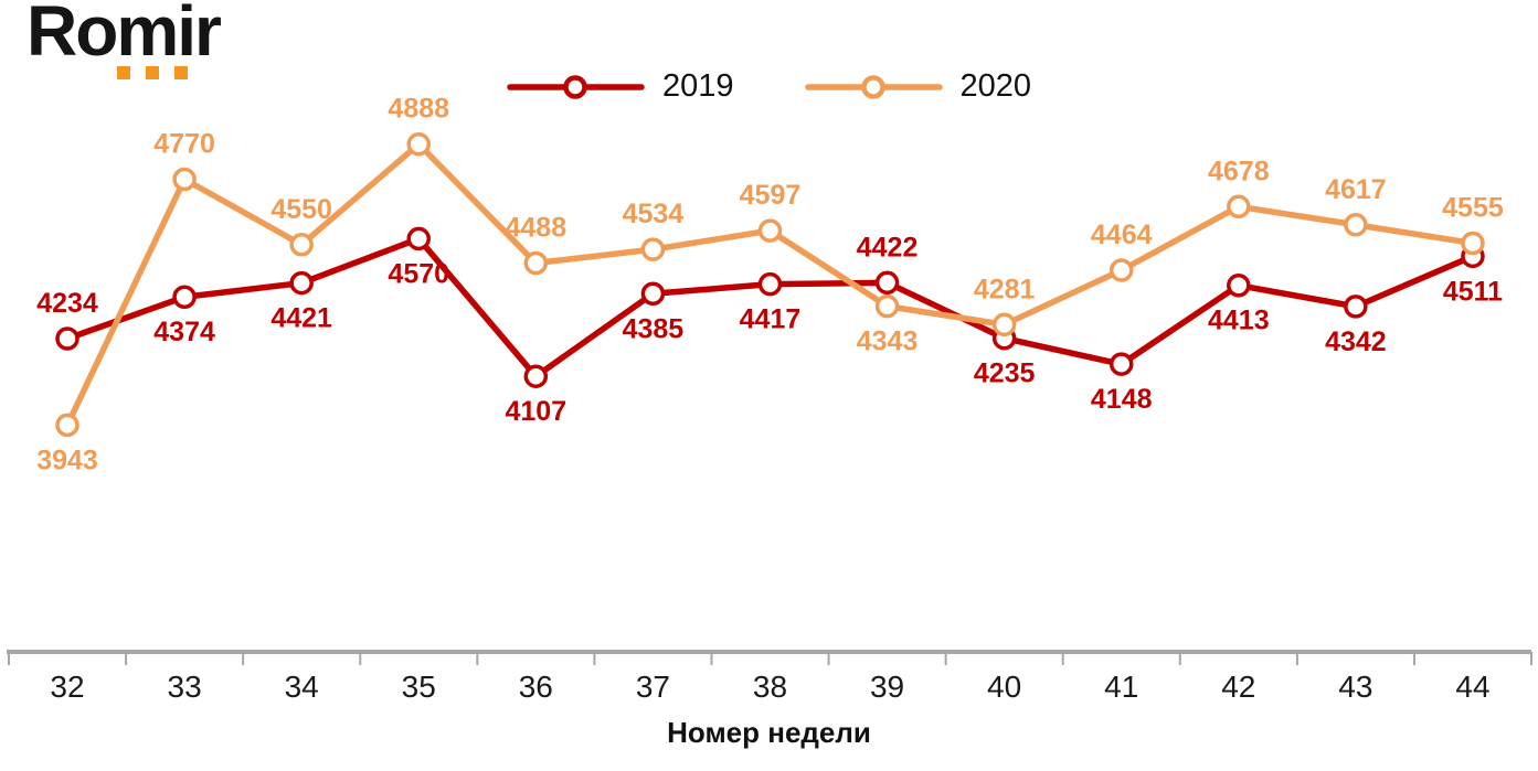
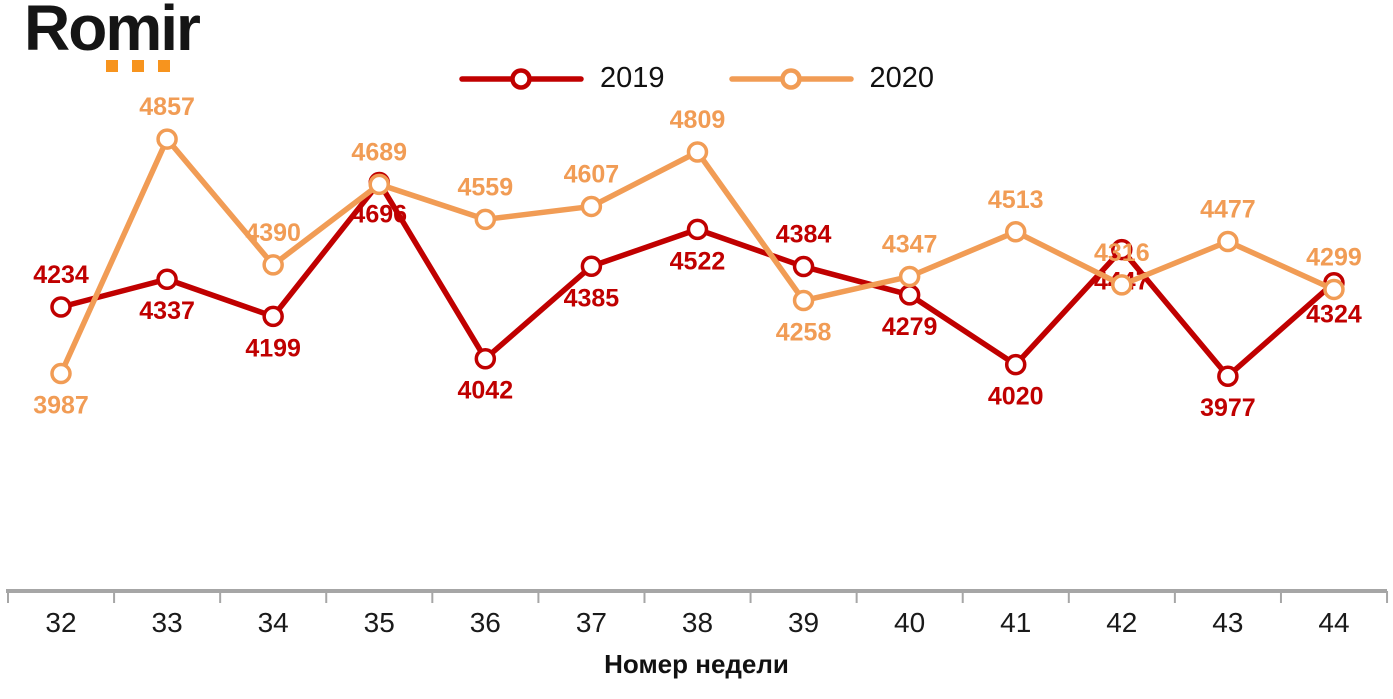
2020/32: 3943 -> 3987
2019/33: 4374 -> 4337
2020/33: 4770 -> 4857
2019/34: 4421 -> 4199
2020/34: 4550 -> 4390
2019/35: 4570 -> 4696
2020/35: 4888 -> 4689
2019/36: 4107 -> 4042
2020/36: 4488 -> 4559
2020/37: 4534 -> 4607
2019/38: 4417 -> 4522
2020/38: 4597 -> 4809
2019/39: 4422 -> 4384
2020/39: 4343 -> 4258
2019/40: 4235 -> 4279
2020/40: 4281 -> 4347
2019/41: 4148 -> 4020
2020/41: 4464 -> 4513
2019/42: 4413 -> 4447
2020/42: 4678 -> 4316
2019/43: 4342 -> 3977
2020/43: 4617 -> 4477
2019/44: 4511 -> 4324
2020/44: 4555 -> 4299
